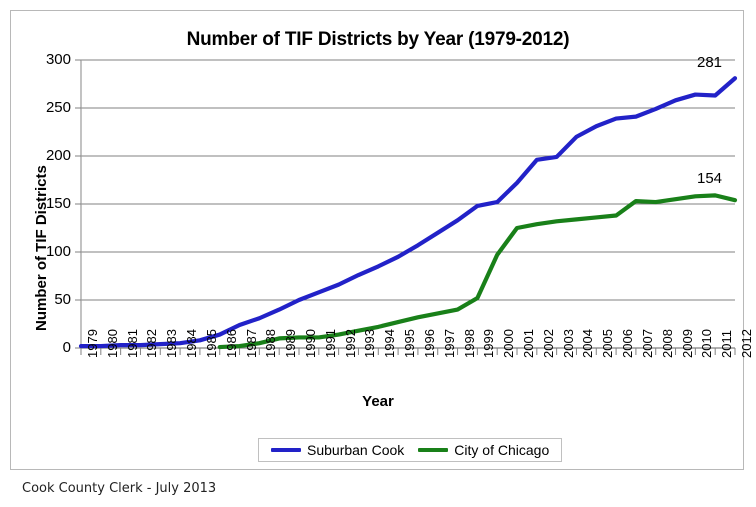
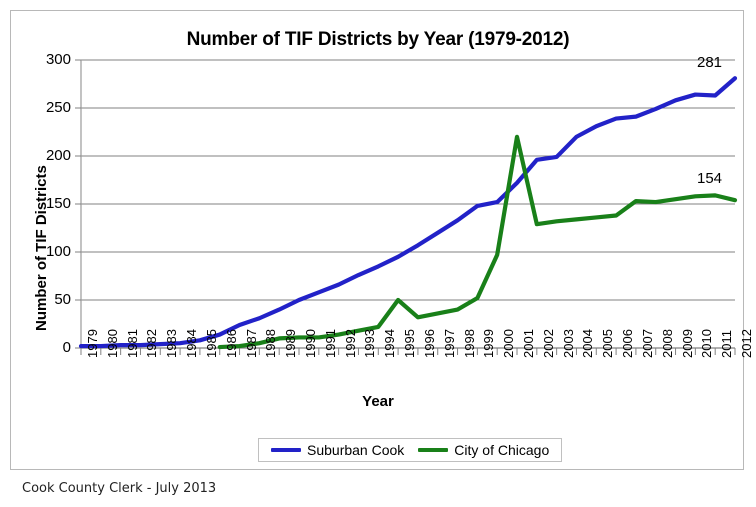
City of Chicago/1995: 30 -> 50
City of Chicago/2001: 120 -> 220
